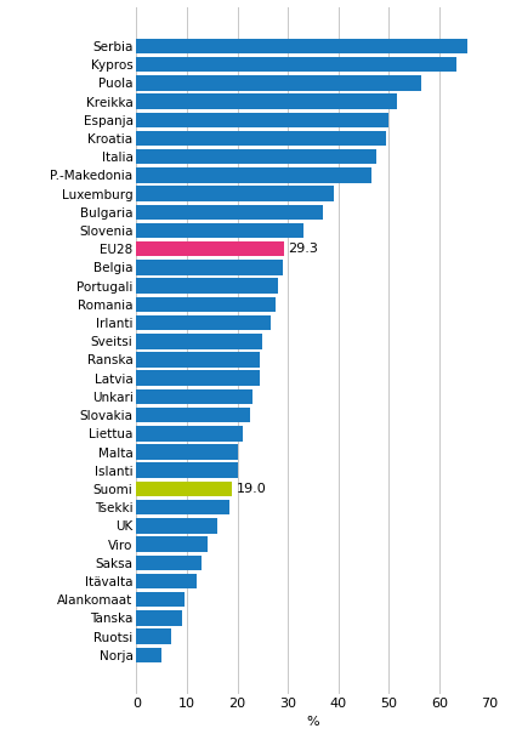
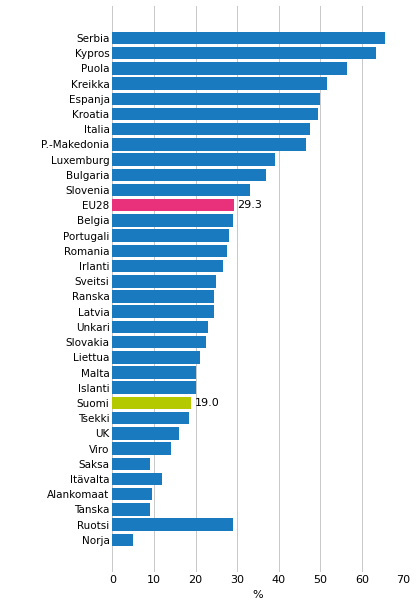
Saksa: 13.0 -> 9.0
Ruotsi: 7.0 -> 29.0
